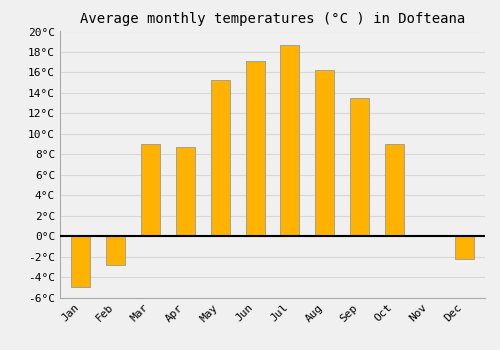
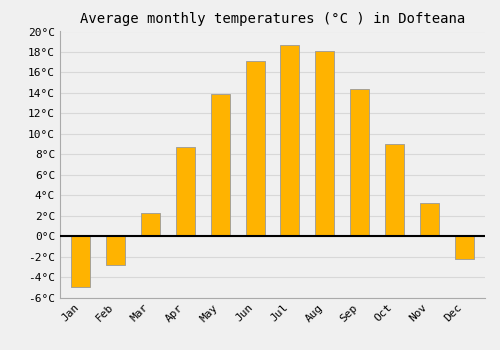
Mar: 9.0°C -> 2.3°C
May: 15.3°C -> 13.9°C
Aug: 16.2°C -> 18.1°C
Sep: 13.5°C -> 14.4°C
Nov: 0.1°C -> 3.2°C
